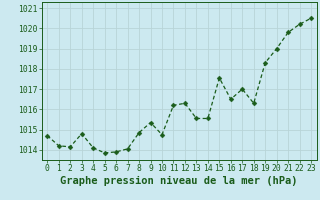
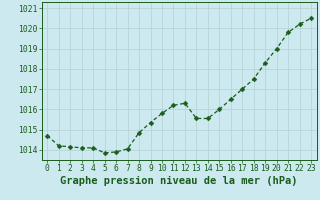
3: 1014.80 -> 1014.10
10: 1014.75 -> 1015.80
15: 1017.55 -> 1016.00
18: 1016.30 -> 1017.50
